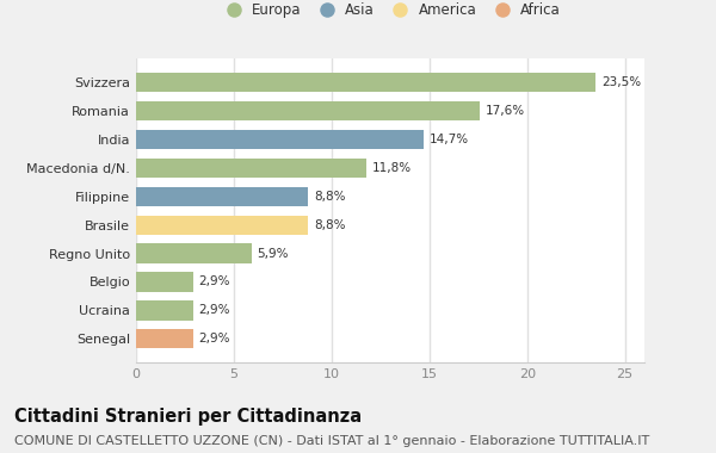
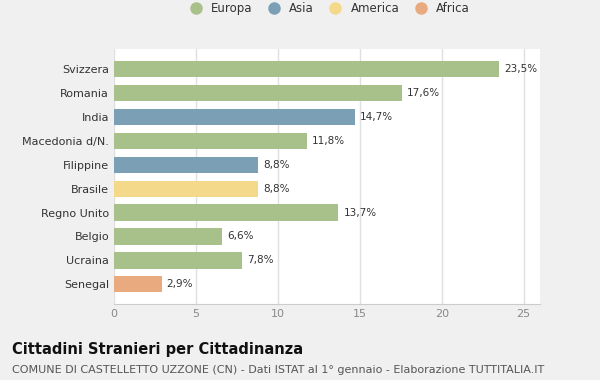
Regno Unito: 5,9% -> 13,7%
Belgio: 2,9% -> 6,6%
Ucraina: 2,9% -> 7,8%
